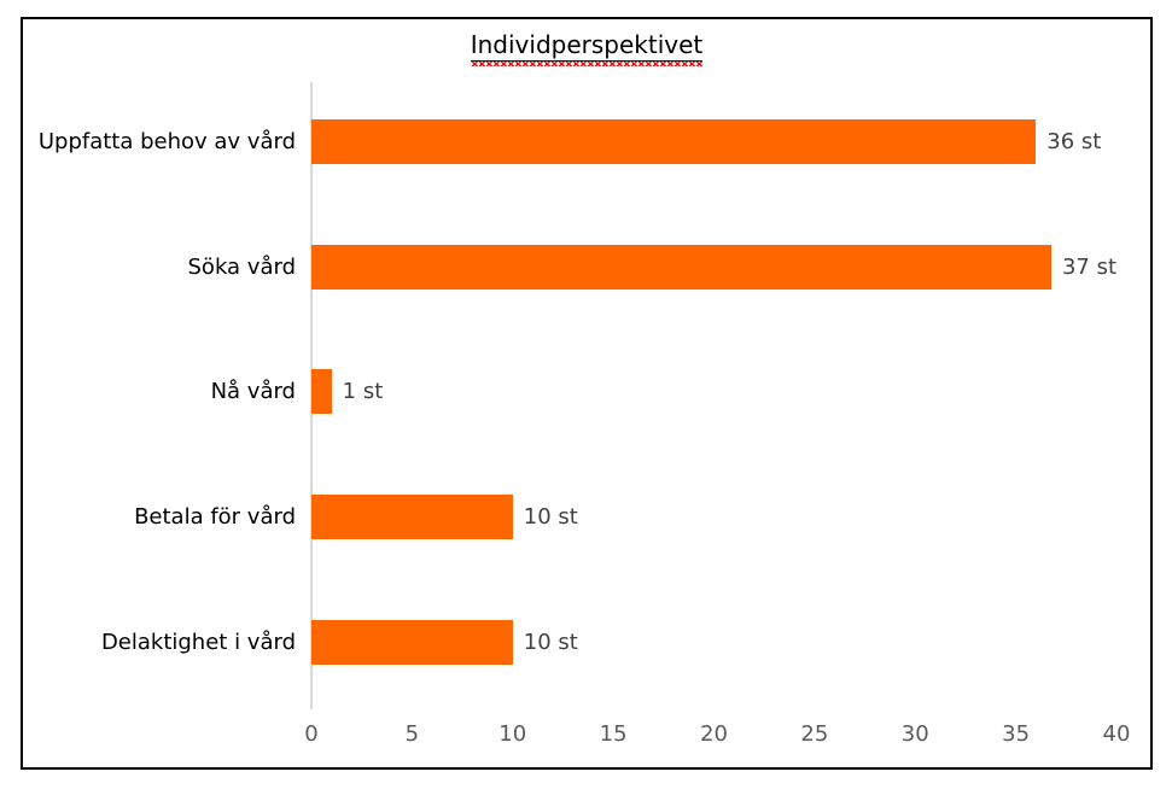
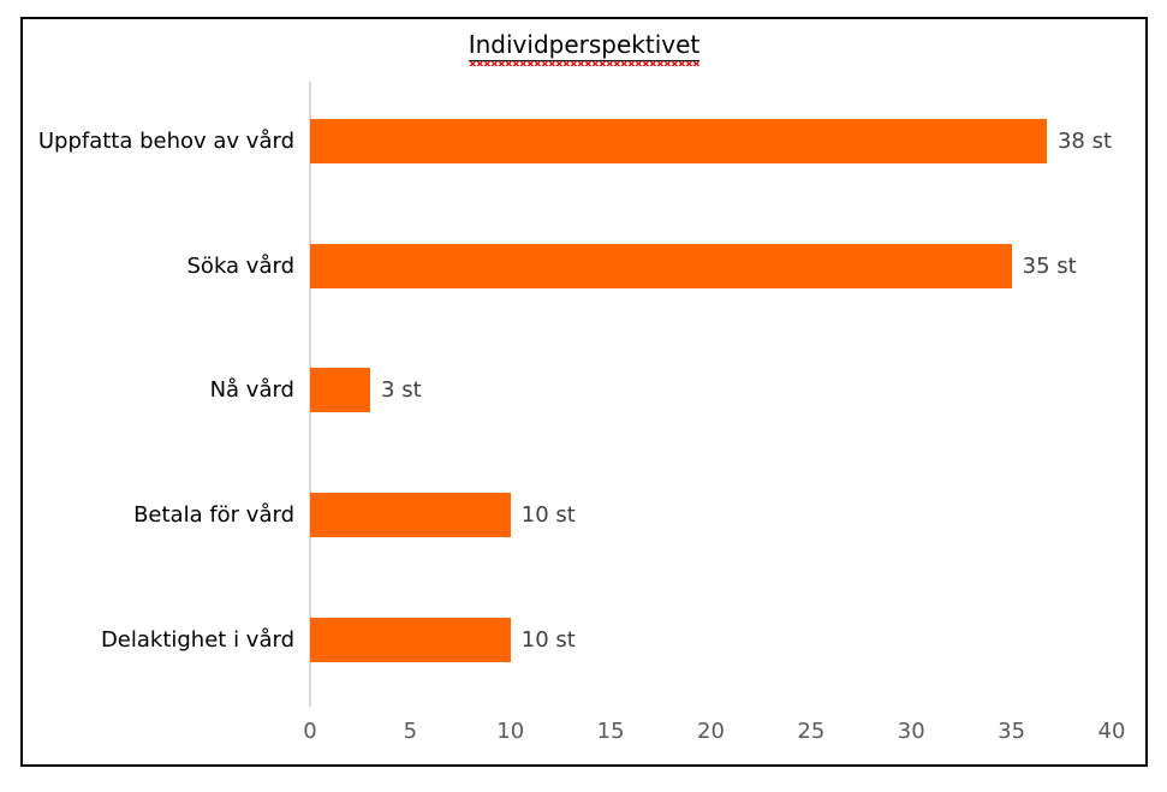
Uppfatta behov av vård: 36 -> 38
Söka vård: 37 -> 35
Nå vård: 1 -> 3
